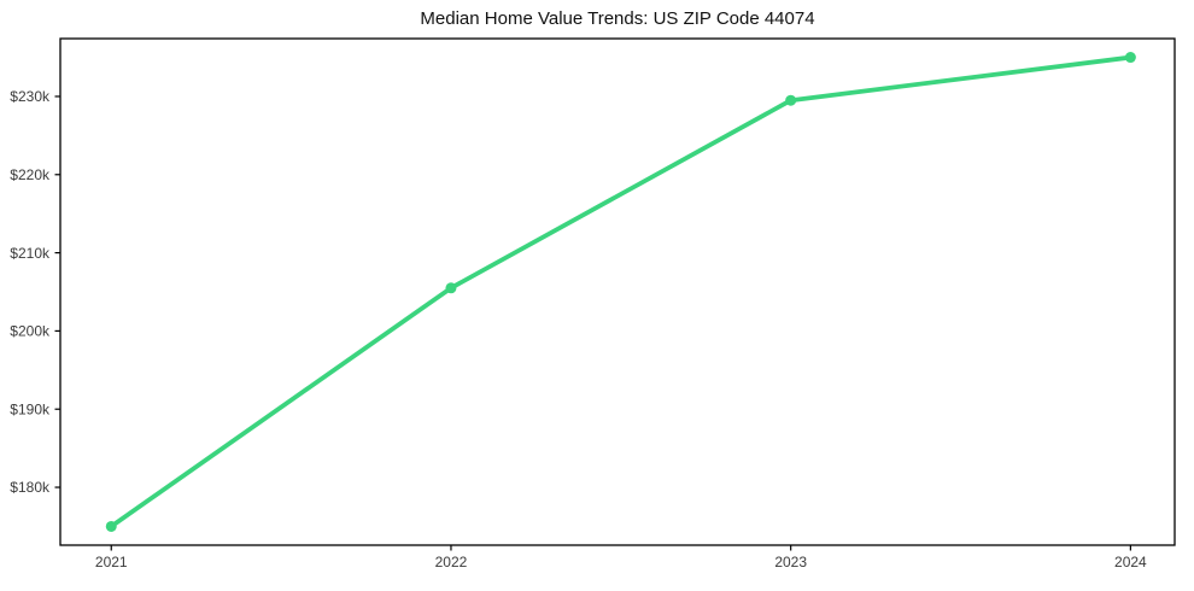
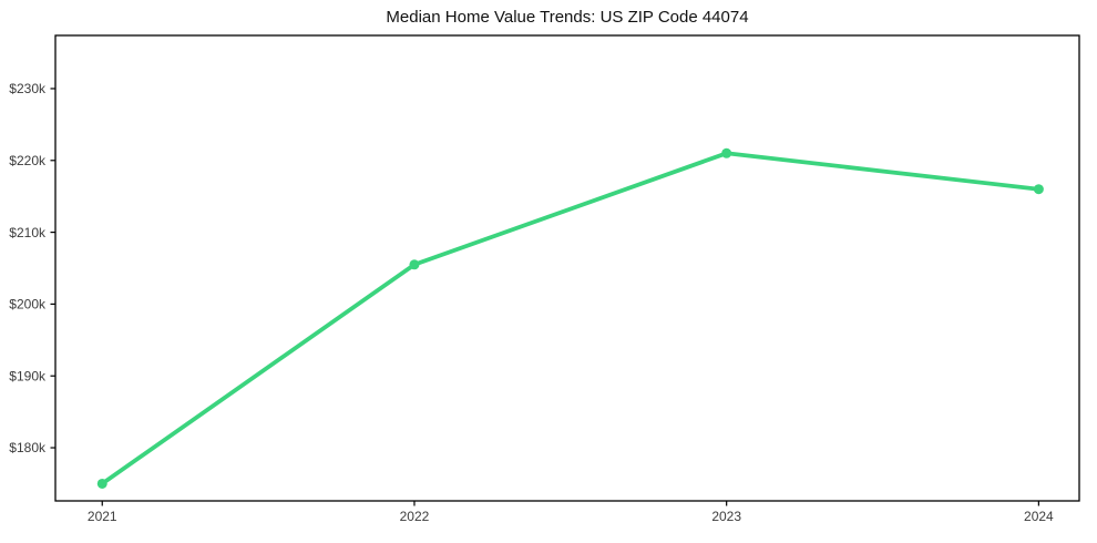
2023: $230k -> $221k
2024: $235k -> $216k
